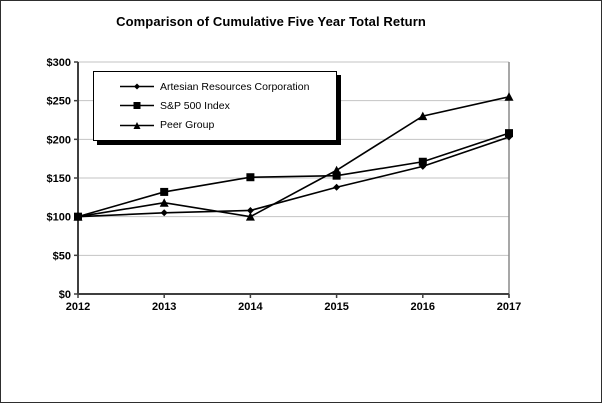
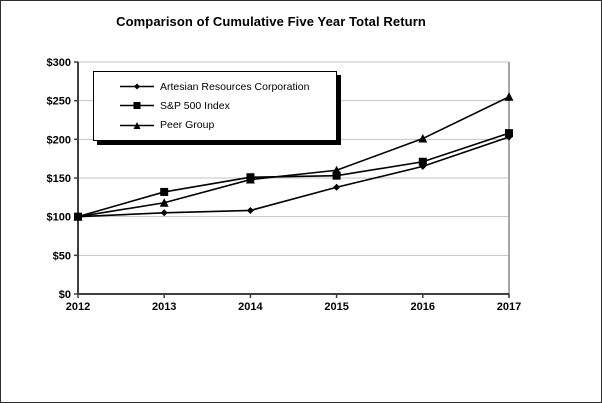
Peer Group/2014: $100 -> $150
Peer Group/2016: $230 -> $200
